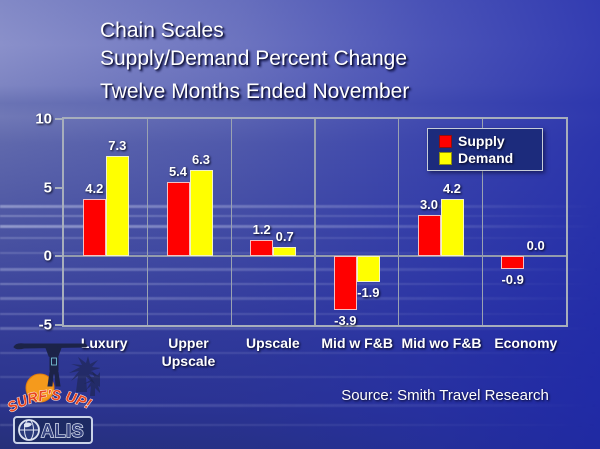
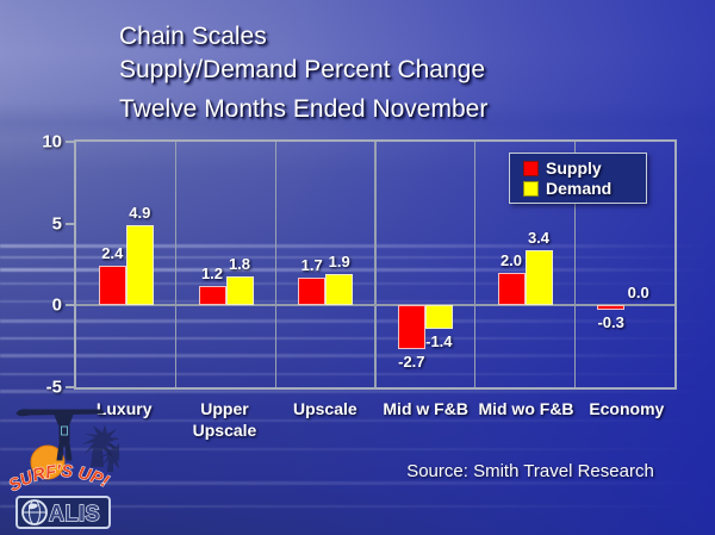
Supply/Luxury: 4.2 -> 2.4
Demand/Luxury: 7.3 -> 4.9
Supply/Upper Upscale: 5.4 -> 1.2
Demand/Upper Upscale: 6.3 -> 1.8
Supply/Upscale: 1.2 -> 1.7
Demand/Upscale: 0.7 -> 1.9
Supply/Mid w F&B: -3.9 -> -2.7
Demand/Mid w F&B: -1.9 -> -1.4
Supply/Mid wo F&B: 3.0 -> 2.0
Demand/Mid wo F&B: 4.2 -> 3.4
Supply/Economy: -0.9 -> -0.3
